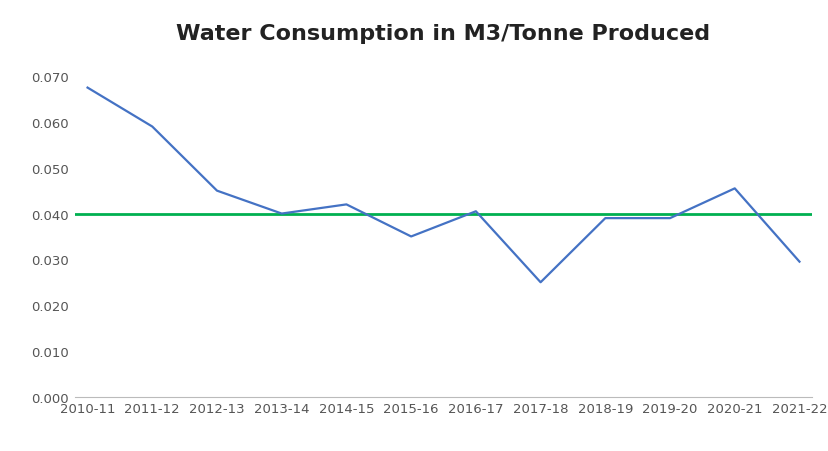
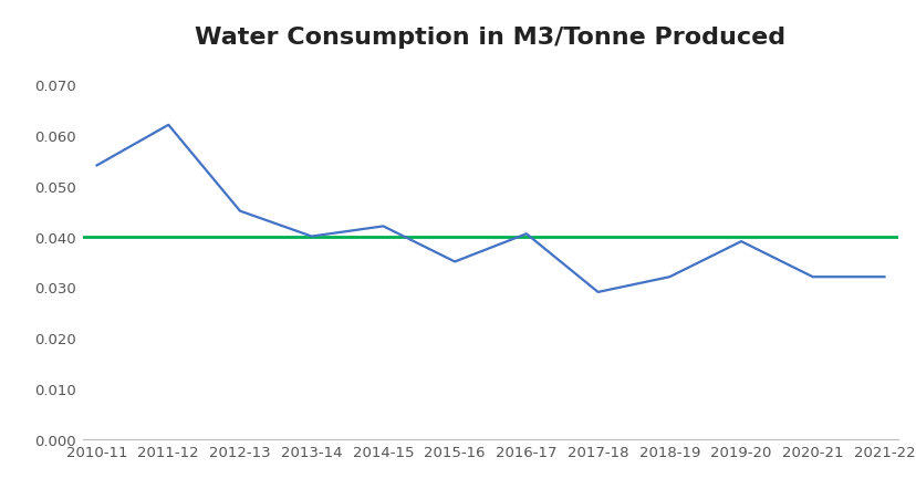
2010-11: 0.0675 -> 0.0540
2011-12: 0.0590 -> 0.0620
2017-18: 0.0250 -> 0.0290
2018-19: 0.0390 -> 0.0320
2020-21: 0.0455 -> 0.0320
2021-22: 0.0295 -> 0.0320
